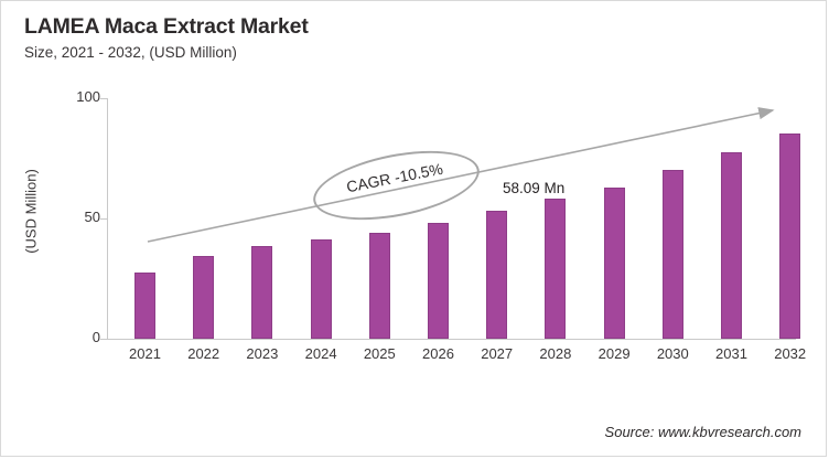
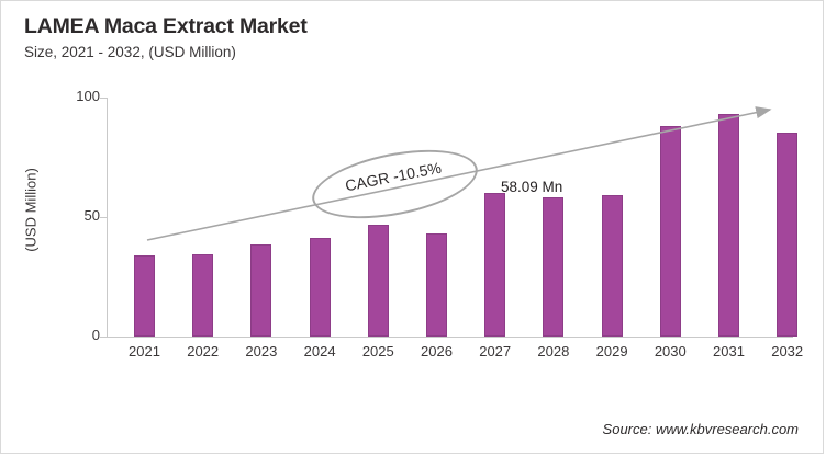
2021: 28 -> 34
2025: 44 -> 47
2026: 48 -> 43
2027: 53 -> 60
2029: 63 -> 59
2030: 70 -> 88
2031: 78 -> 93
